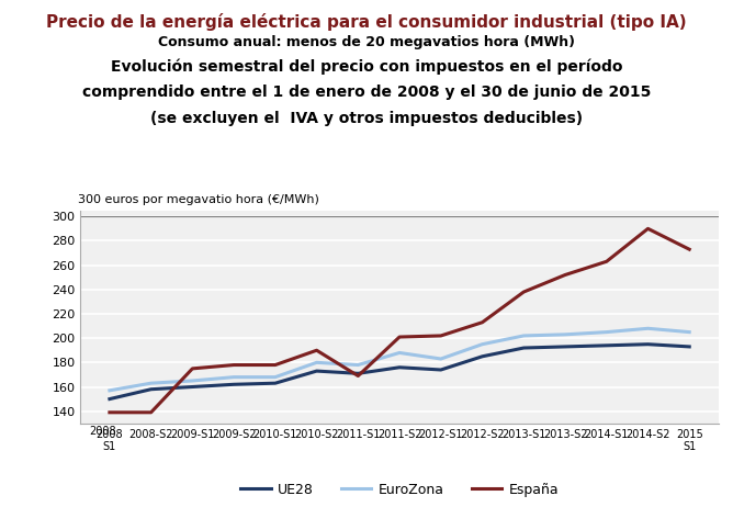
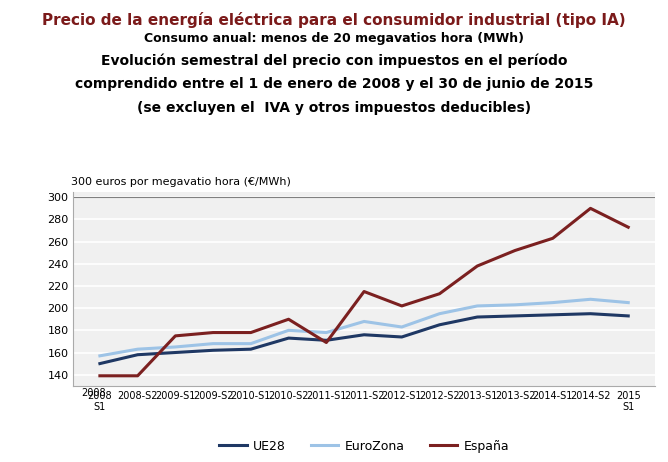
España/2011-S2: 201 -> 215
